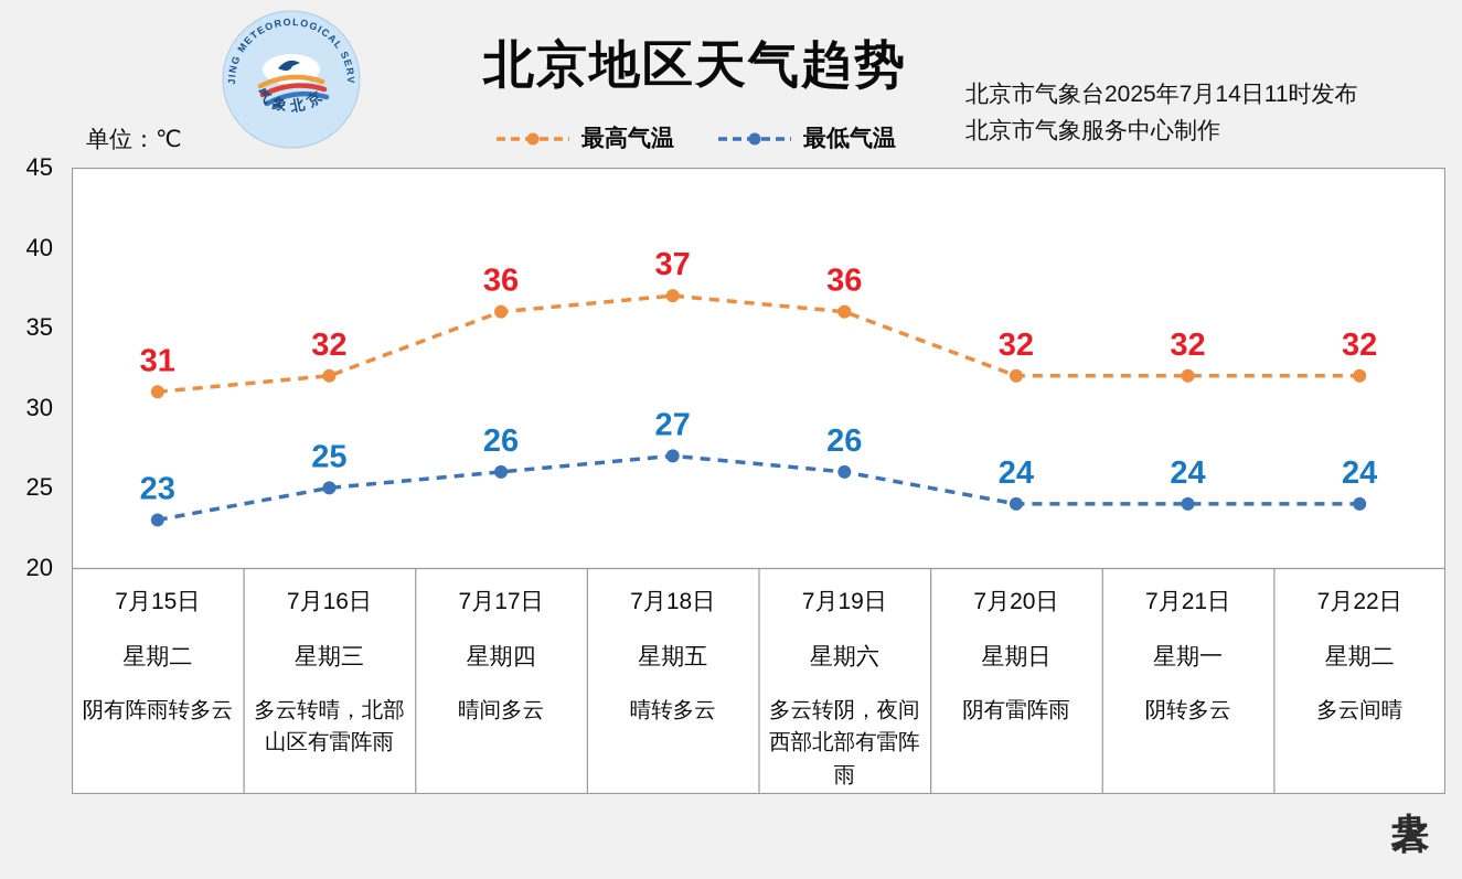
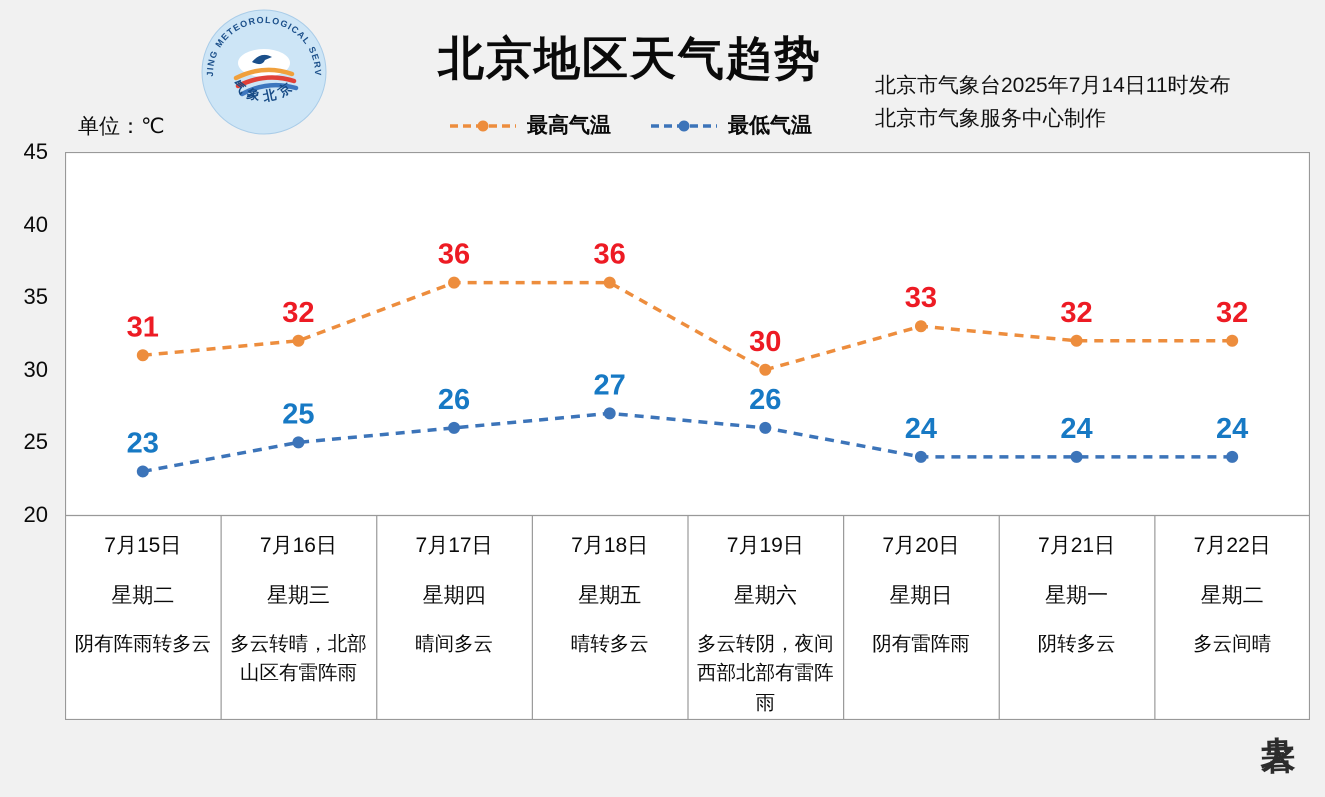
最高气温/7月18日: 37 -> 36
最高气温/7月19日: 36 -> 30
最高气温/7月20日: 32 -> 33
